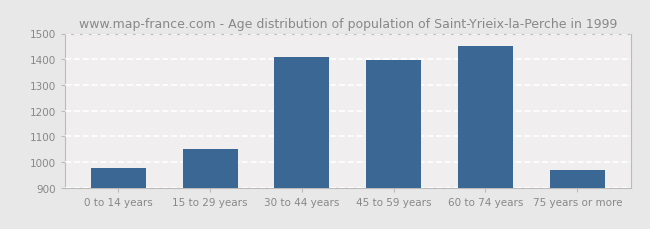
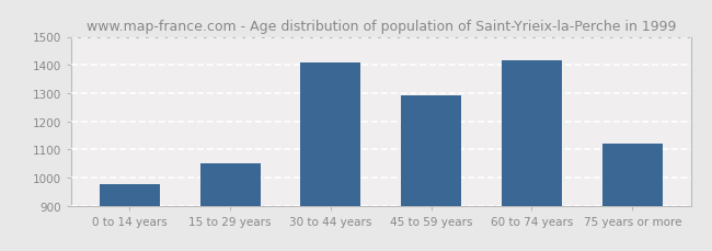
45 to 59 years: 1395 -> 1290
60 to 74 years: 1450 -> 1415
75 years or more: 970 -> 1120
